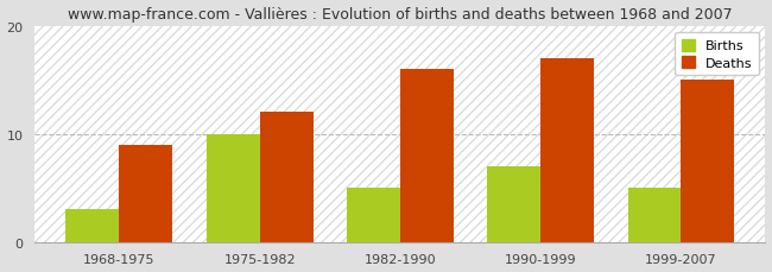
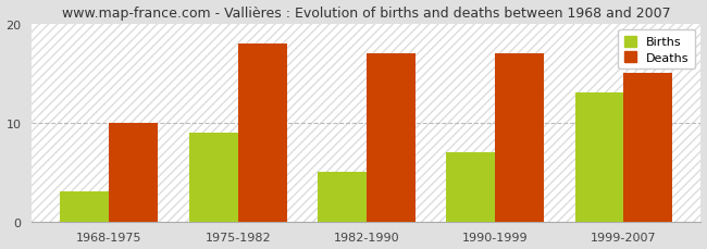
Deaths/1968-1975: 9 -> 10
Births/1975-1982: 10 -> 9
Deaths/1975-1982: 12 -> 18
Deaths/1982-1990: 16 -> 17
Births/1999-2007: 5 -> 13
